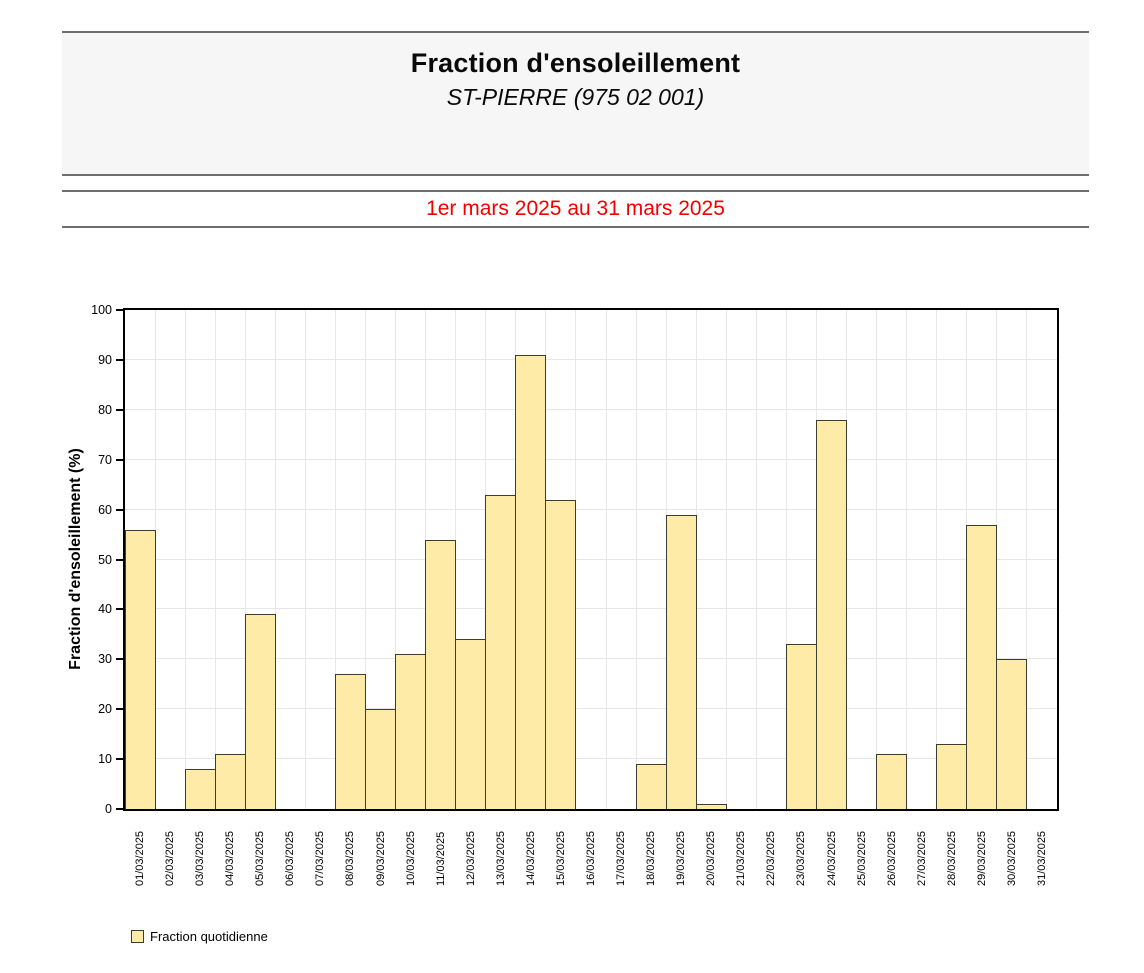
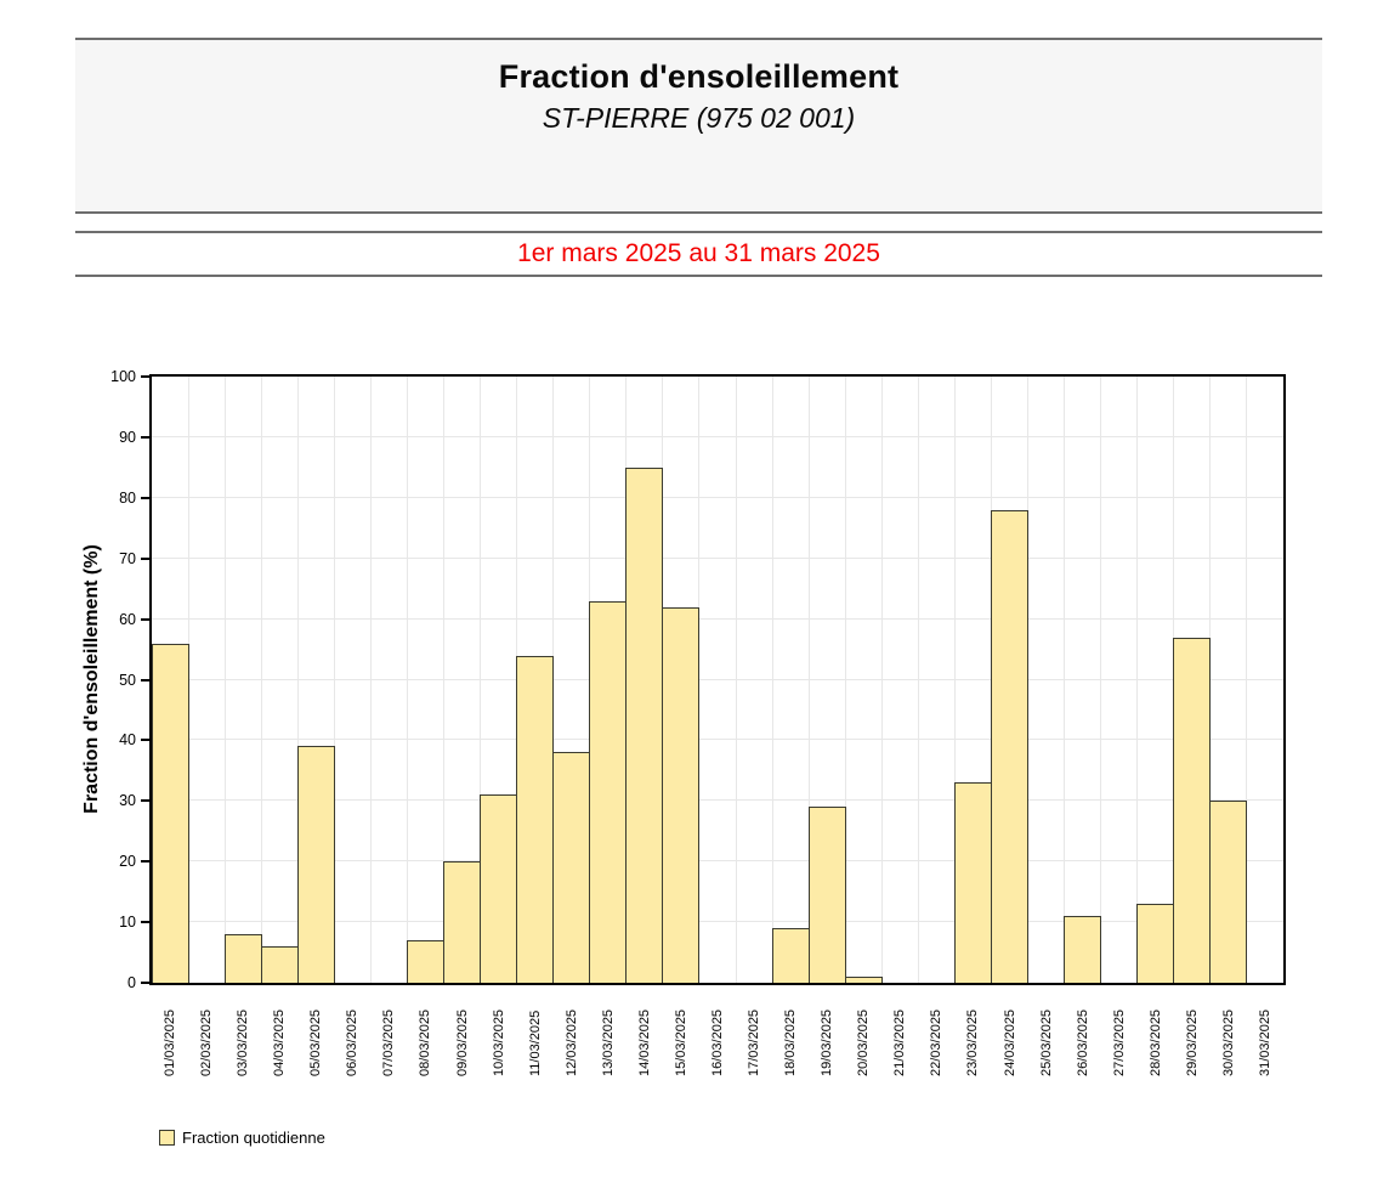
04/03/2025: 11 -> 6
08/03/2025: 27 -> 7
12/03/2025: 34 -> 38
14/03/2025: 91 -> 85
19/03/2025: 59 -> 29
